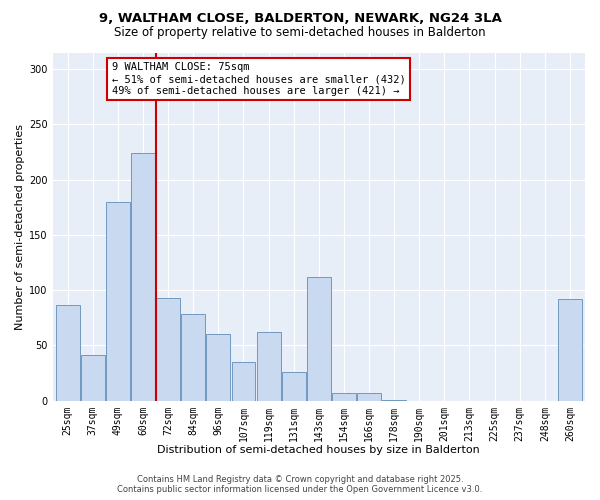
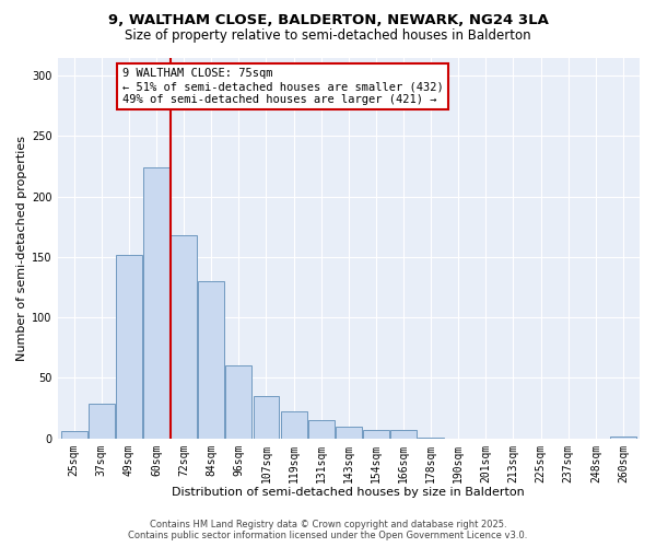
25sqm: 87 -> 6
37sqm: 41 -> 29
49sqm: 180 -> 152
72sqm: 93 -> 168
84sqm: 78 -> 130
119sqm: 62 -> 22
131sqm: 26 -> 15
143sqm: 112 -> 10
260sqm: 92 -> 2
